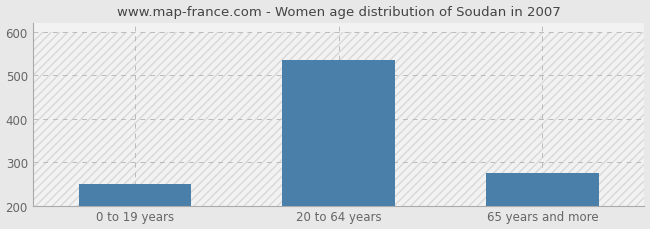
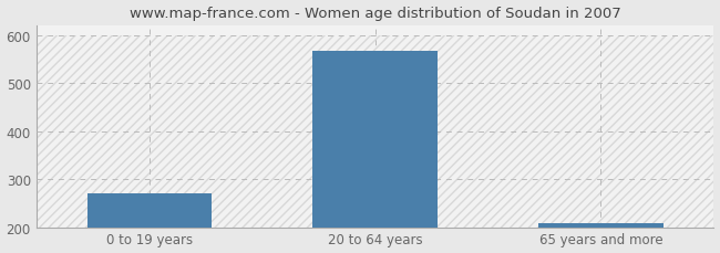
0 to 19 years: 250 -> 271
20 to 64 years: 535 -> 568
65 years and more: 275 -> 208
